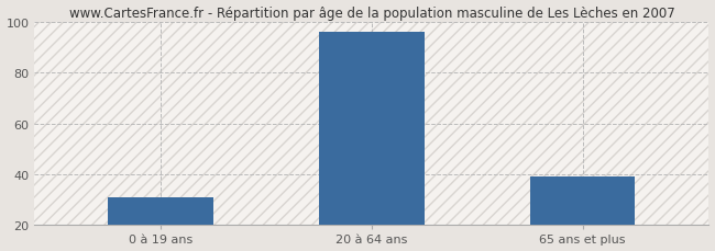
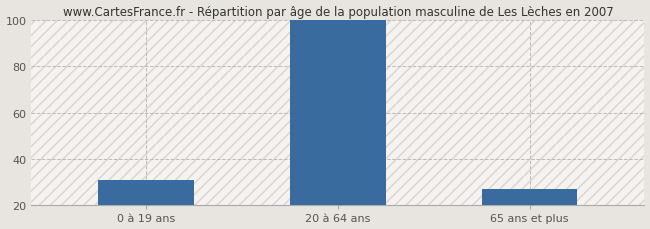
20 à 64 ans: 96 -> 100
65 ans et plus: 39 -> 27
